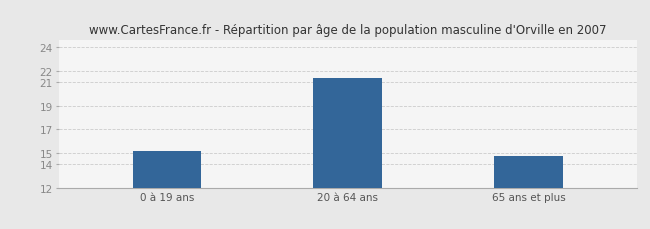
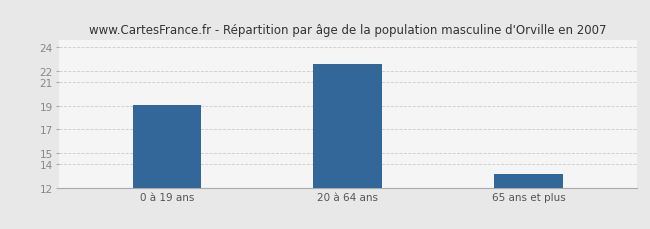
0 à 19 ans: 15.1 -> 19.1
20 à 64 ans: 21.4 -> 22.6
65 ans et plus: 14.7 -> 13.2
